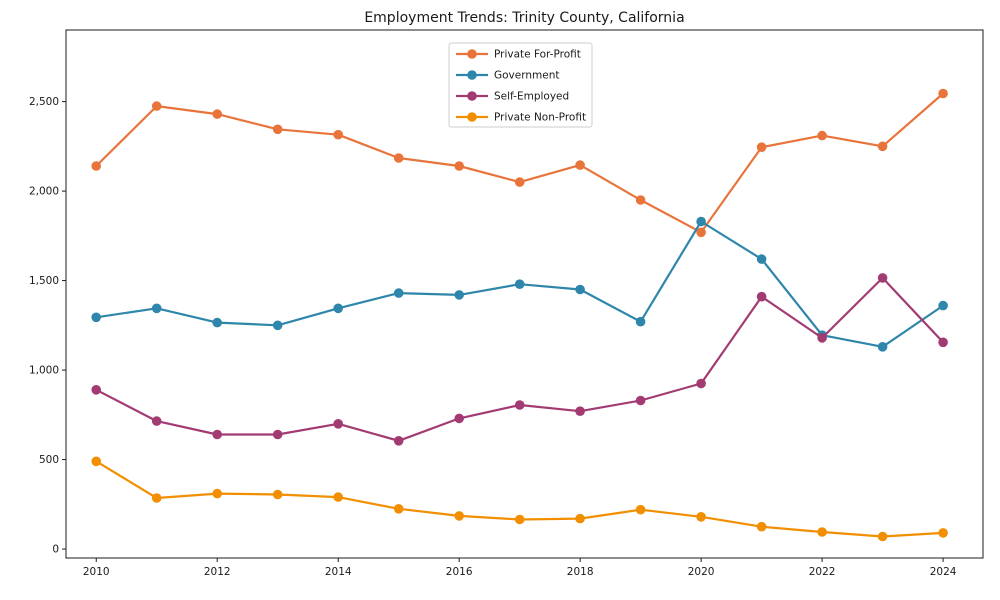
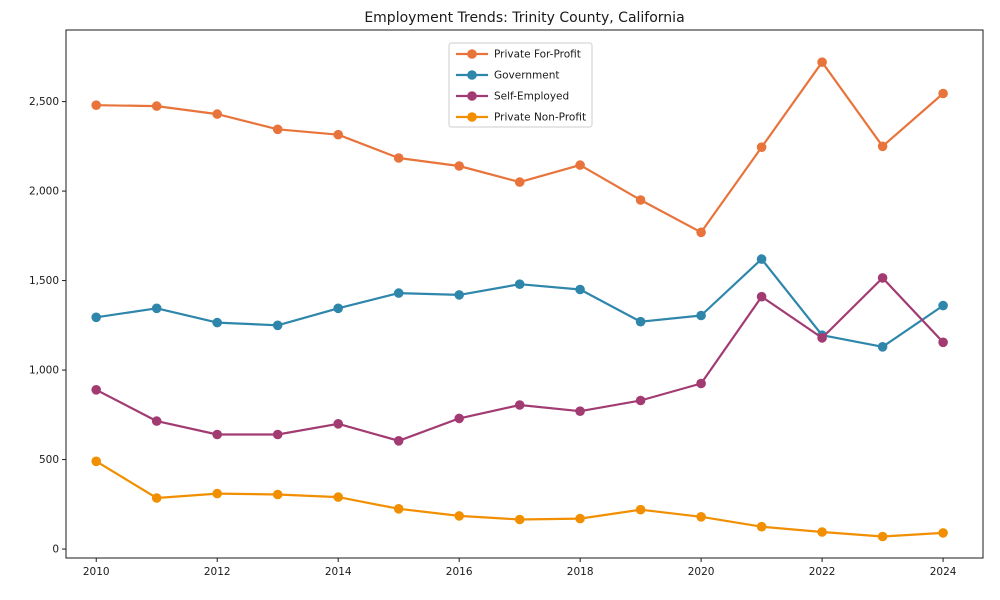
Private For-Profit/2010: 2140 -> 2480
Government/2020: 1830 -> 1300
Private For-Profit/2022: 2310 -> 2720
